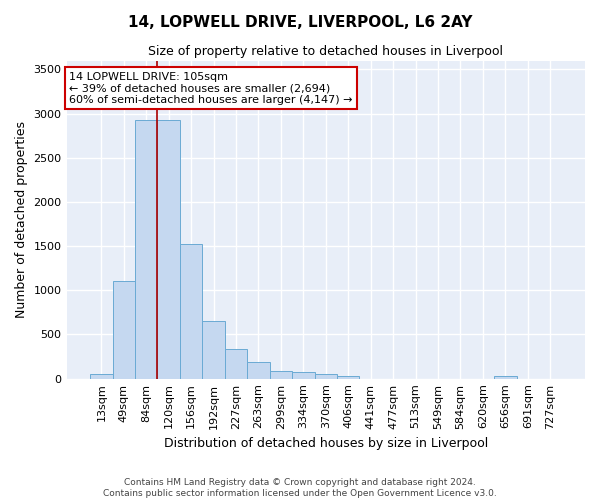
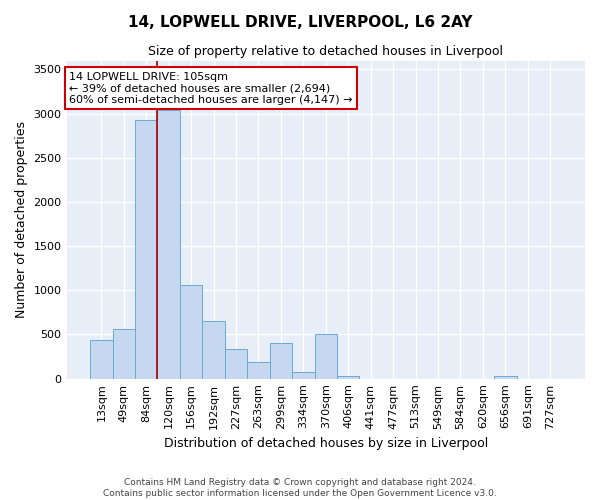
13sqm: 50 -> 440
49sqm: 1100 -> 560
120sqm: 2930 -> 3040
156sqm: 1520 -> 1060
299sqm: 90 -> 400
370sqm: 50 -> 500
